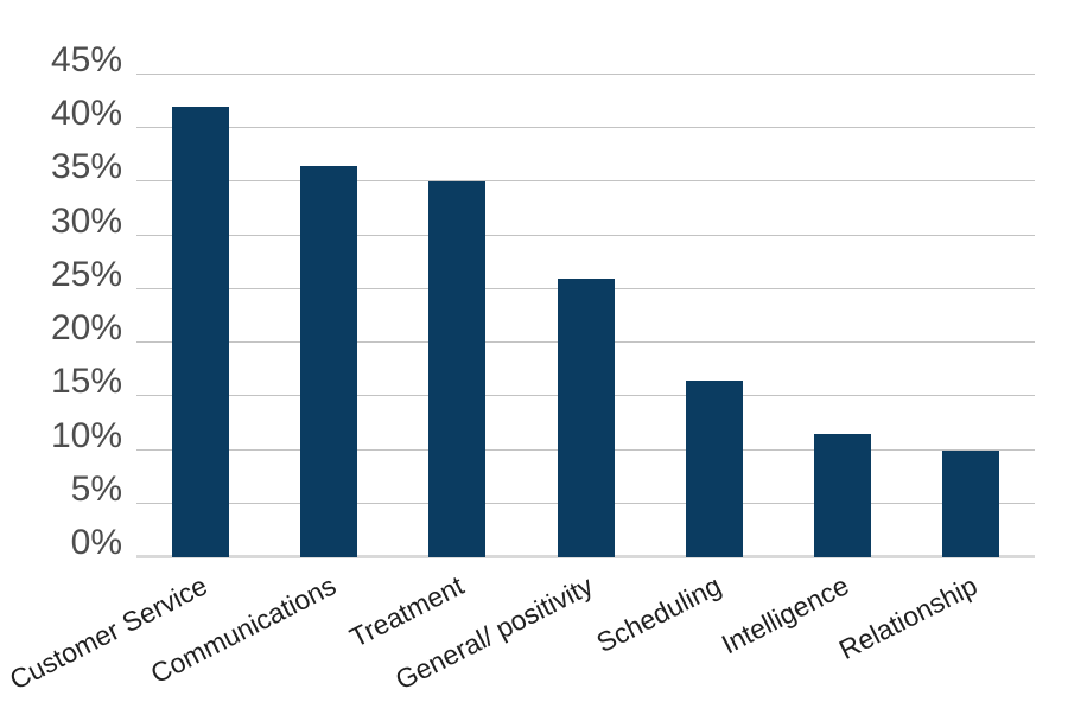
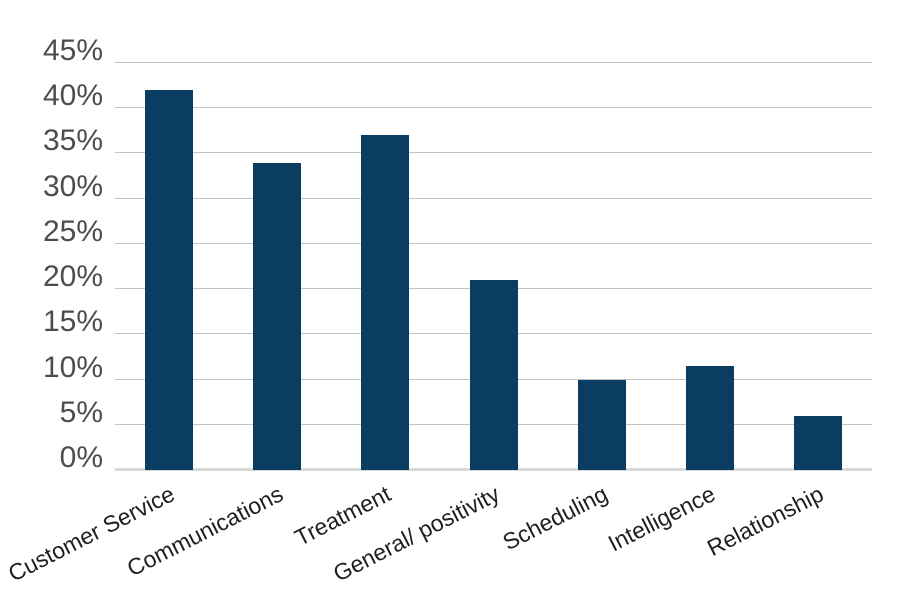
Communications: 36% -> 34%
Treatment: 35% -> 37%
General/ positivity: 26% -> 21%
Scheduling: 16% -> 10%
Relationship: 10% -> 6%
